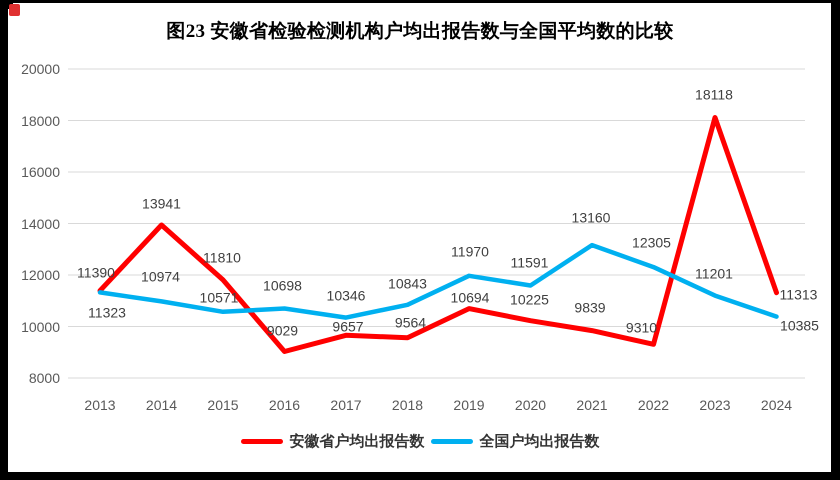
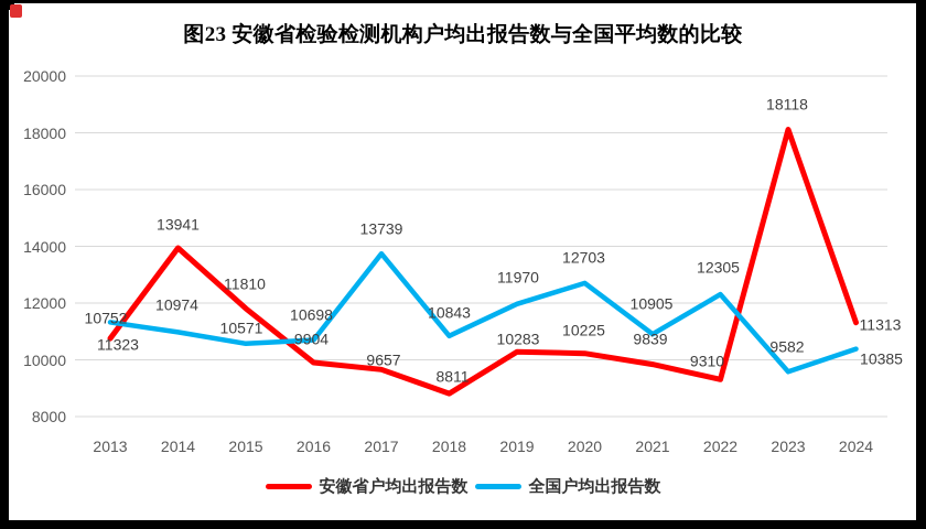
安徽省户均出报告数/2013: 11390 -> 10752
安徽省户均出报告数/2016: 9029 -> 9904
全国户均出报告数/2017: 10346 -> 13739
安徽省户均出报告数/2018: 9564 -> 8811
安徽省户均出报告数/2019: 10694 -> 10283
全国户均出报告数/2020: 11591 -> 12703
全国户均出报告数/2021: 13160 -> 10905
全国户均出报告数/2023: 11201 -> 9582
